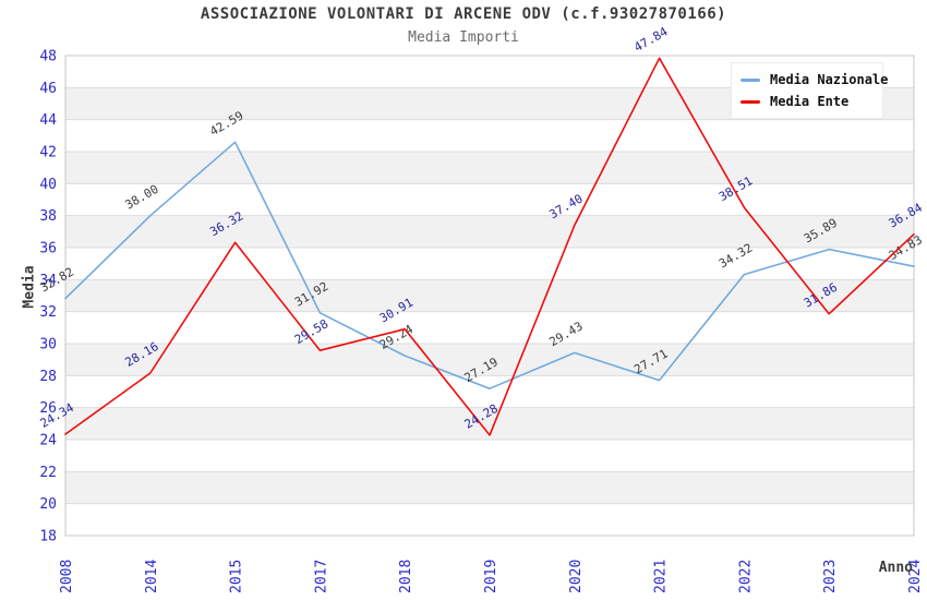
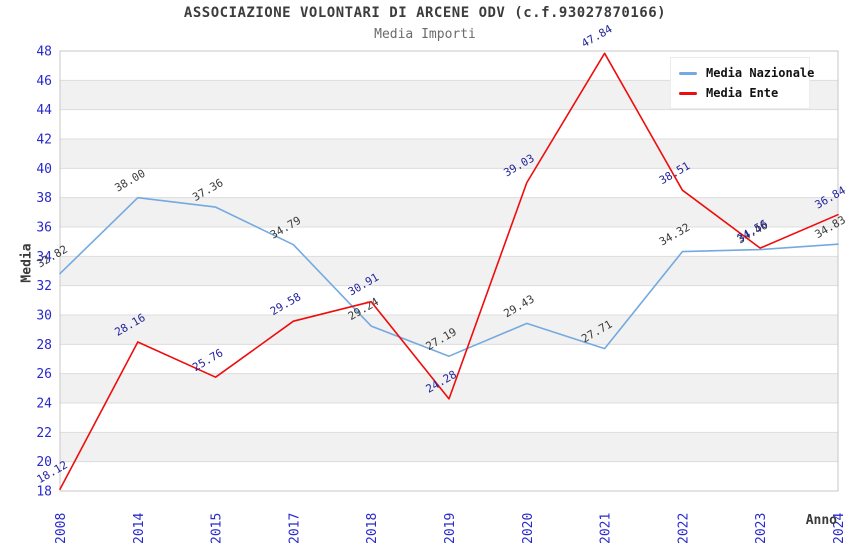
Media Ente/2008: 24.34 -> 18.12
Media Nazionale/2015: 42.59 -> 37.36
Media Ente/2015: 36.32 -> 25.76
Media Nazionale/2017: 31.92 -> 34.79
Media Ente/2020: 37.40 -> 39.03
Media Nazionale/2023: 35.89 -> 34.46
Media Ente/2023: 31.86 -> 34.56
